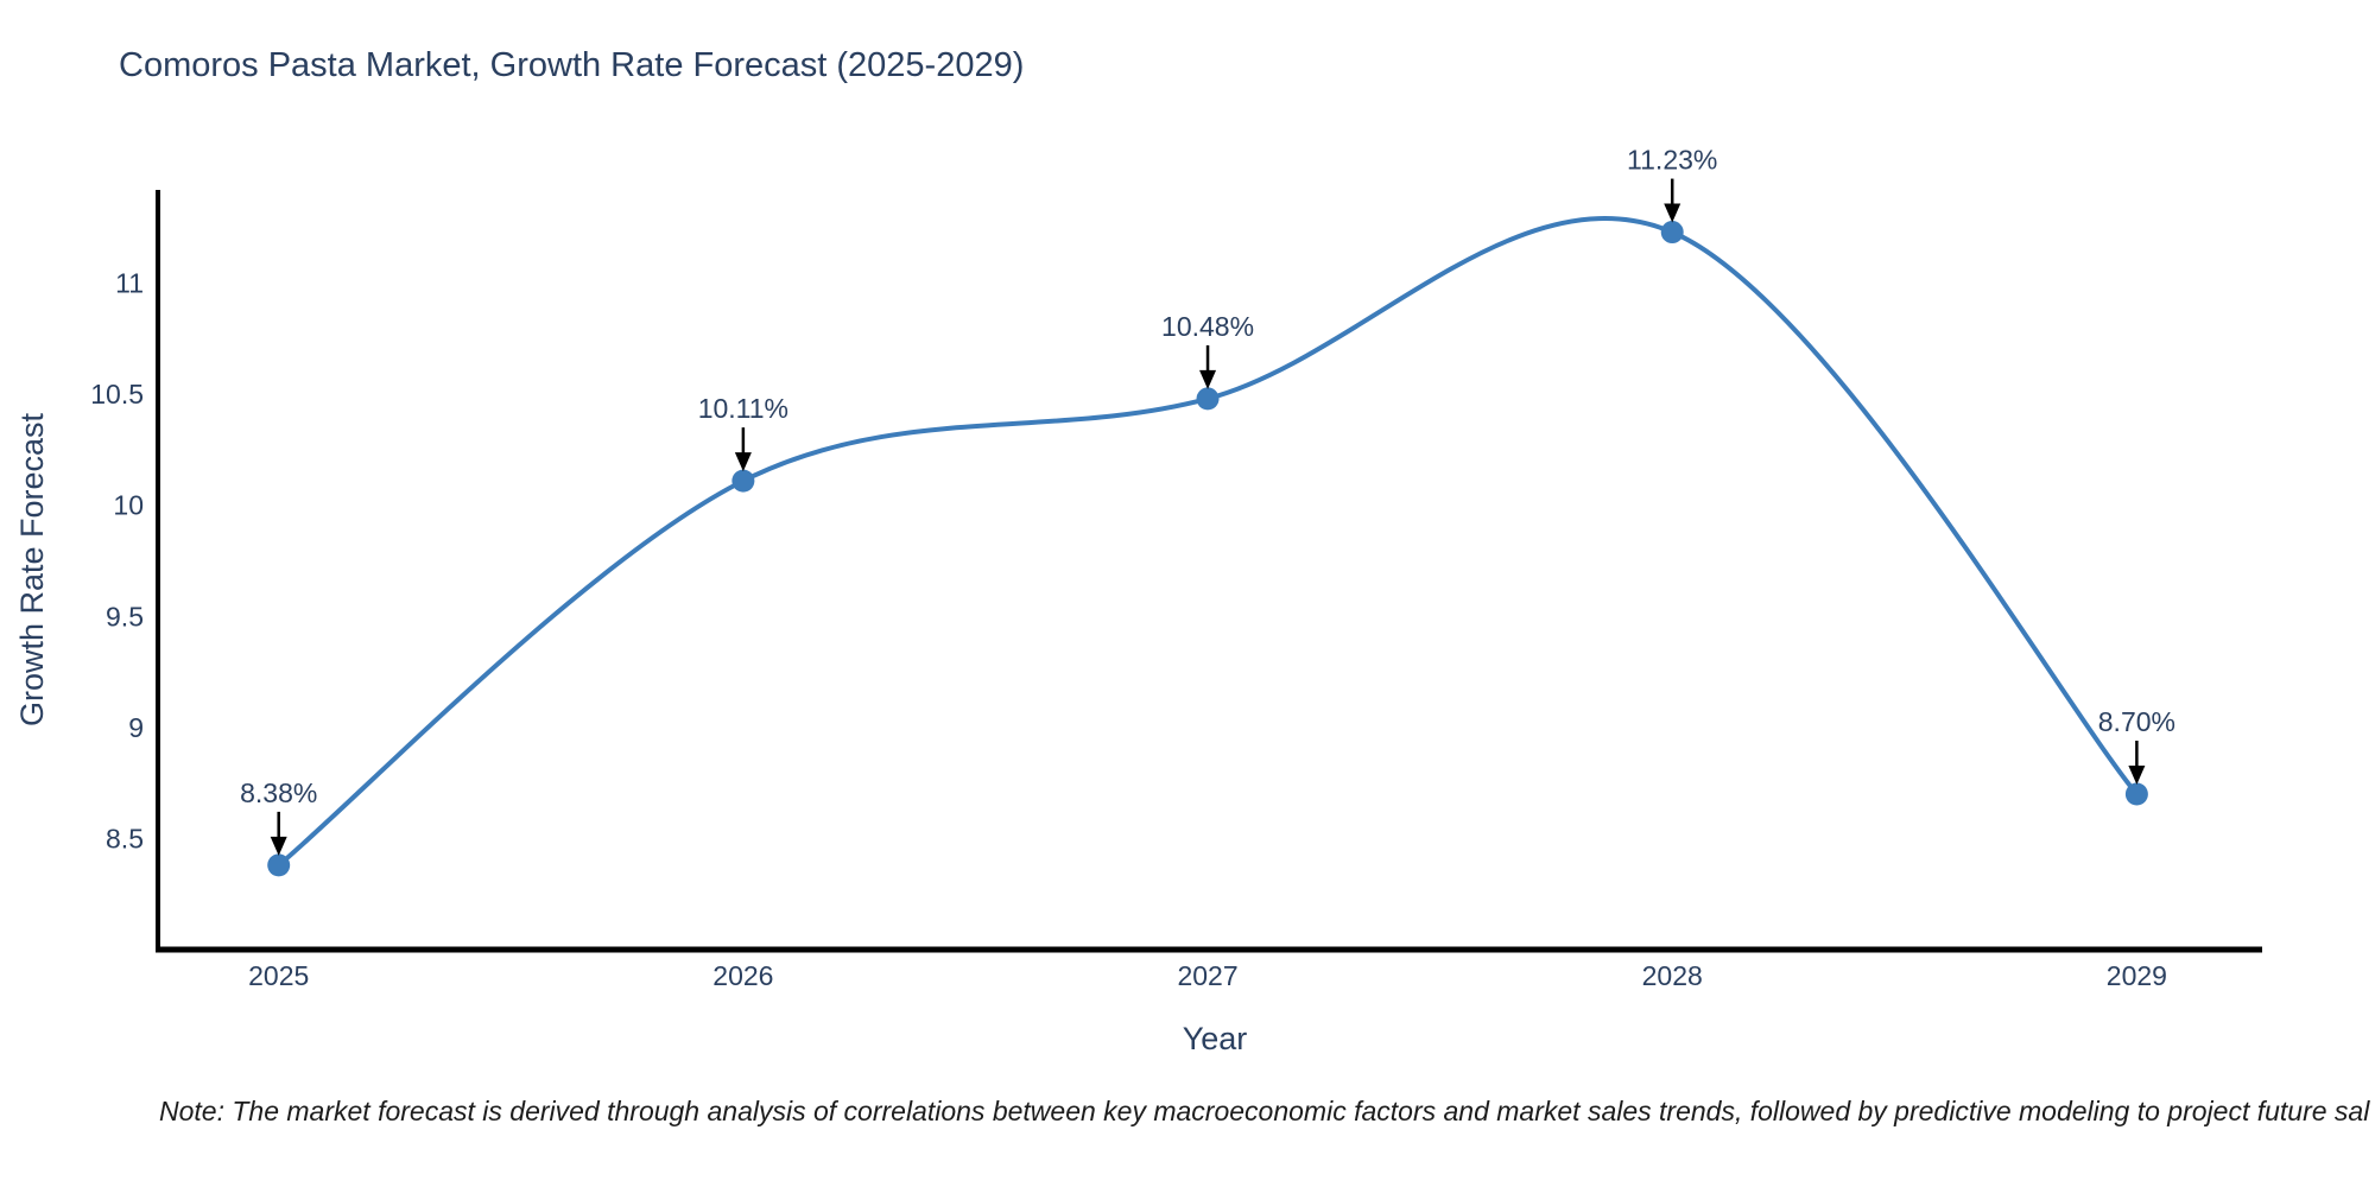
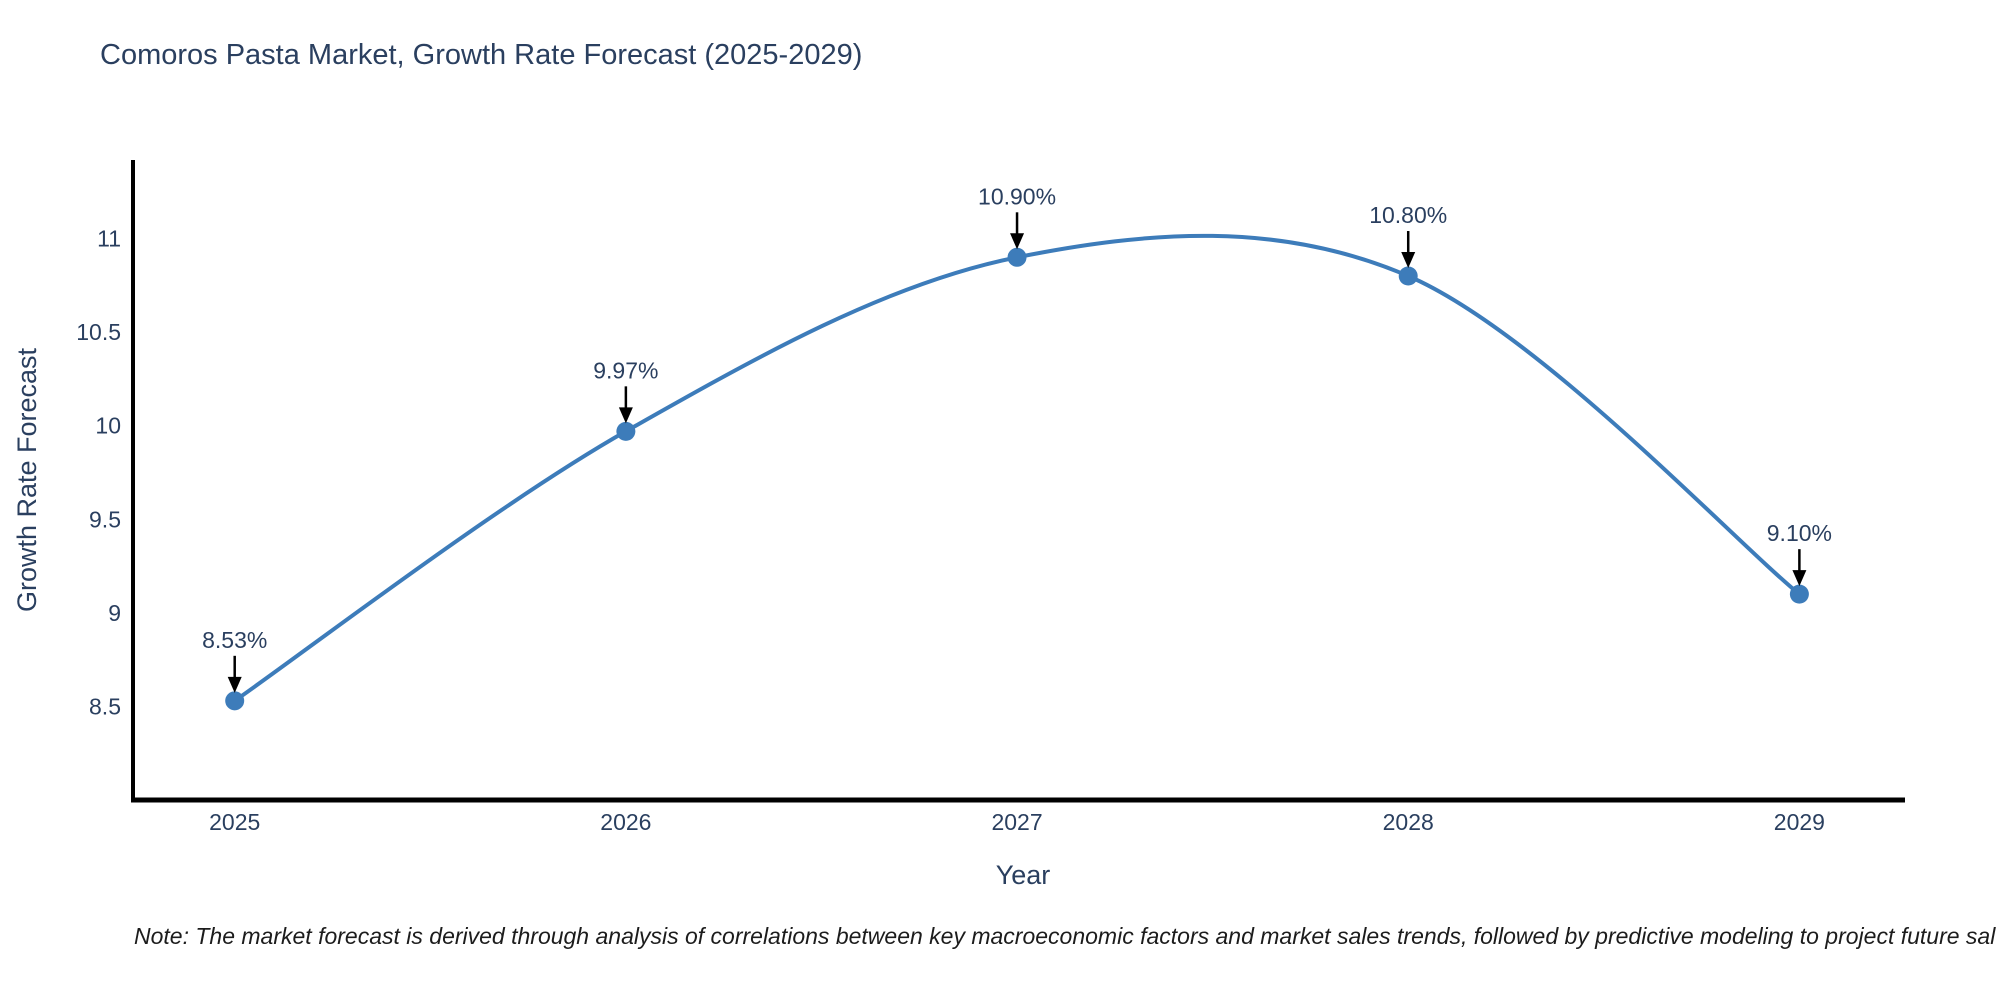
2025: 8.38% -> 8.53%
2026: 10.11% -> 9.97%
2027: 10.48% -> 10.90%
2028: 11.23% -> 10.80%
2029: 8.70% -> 9.10%
